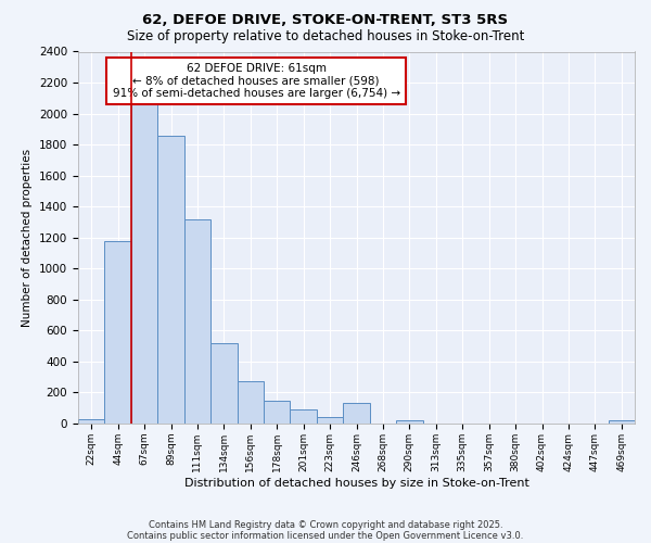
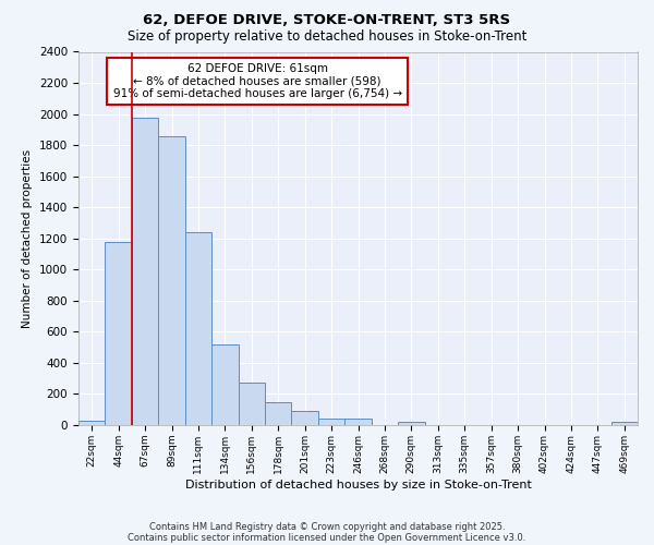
67sqm: 2060 -> 1980
111sqm: 1320 -> 1240
246sqm: 130 -> 40
